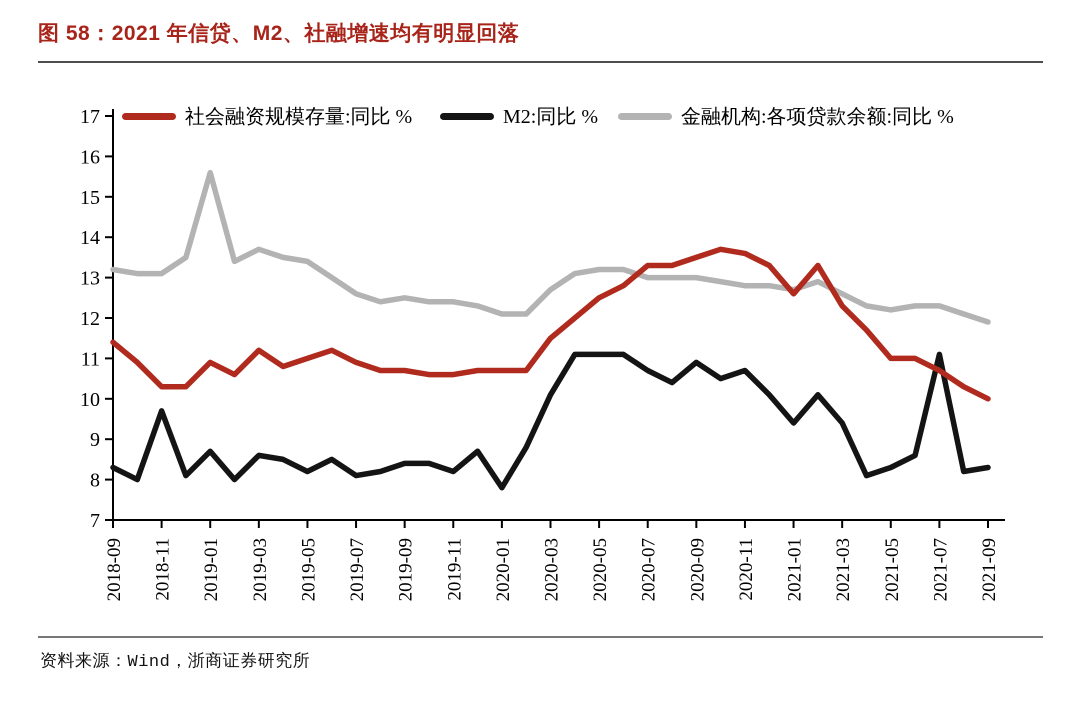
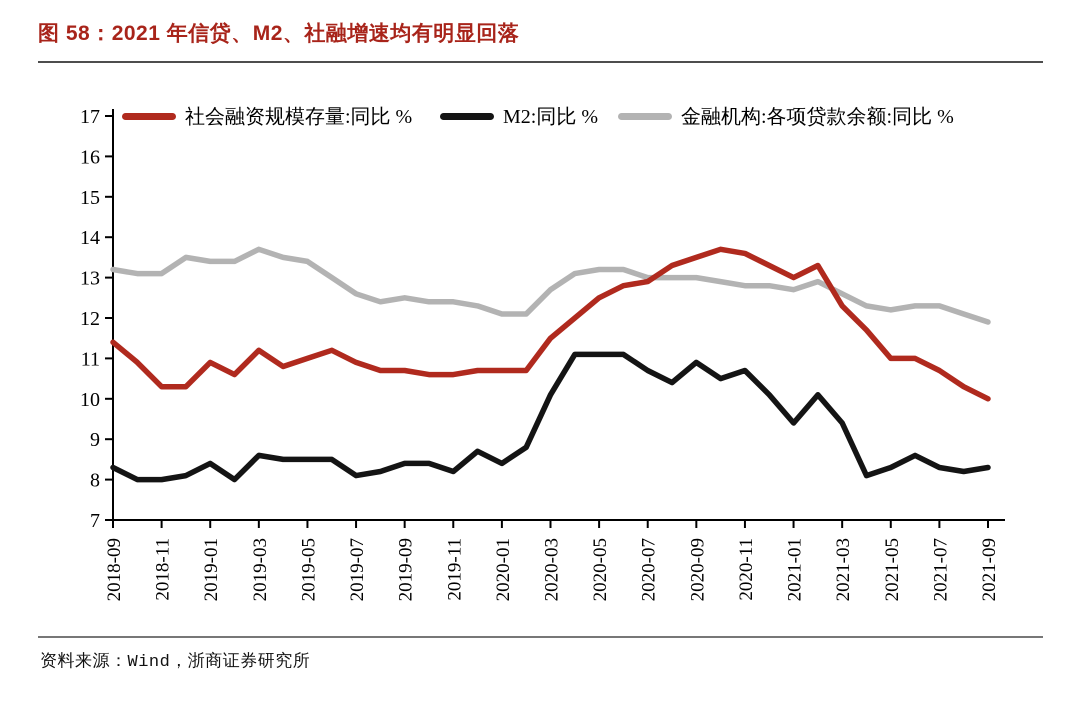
M2:同比 %/2018-11: 9.7 -> 8.0
M2:同比 %/2019-01: 8.7 -> 8.4
金融机构:各项贷款余额:同比 %/2019-01: 15.6 -> 13.4
M2:同比 %/2019-05: 8.2 -> 8.5
M2:同比 %/2020-01: 7.8 -> 8.4
社会融资规模存量:同比 %/2020-07: 13.3 -> 12.9
社会融资规模存量:同比 %/2021-01: 12.6 -> 13.0
M2:同比 %/2021-07: 11.1 -> 8.3
